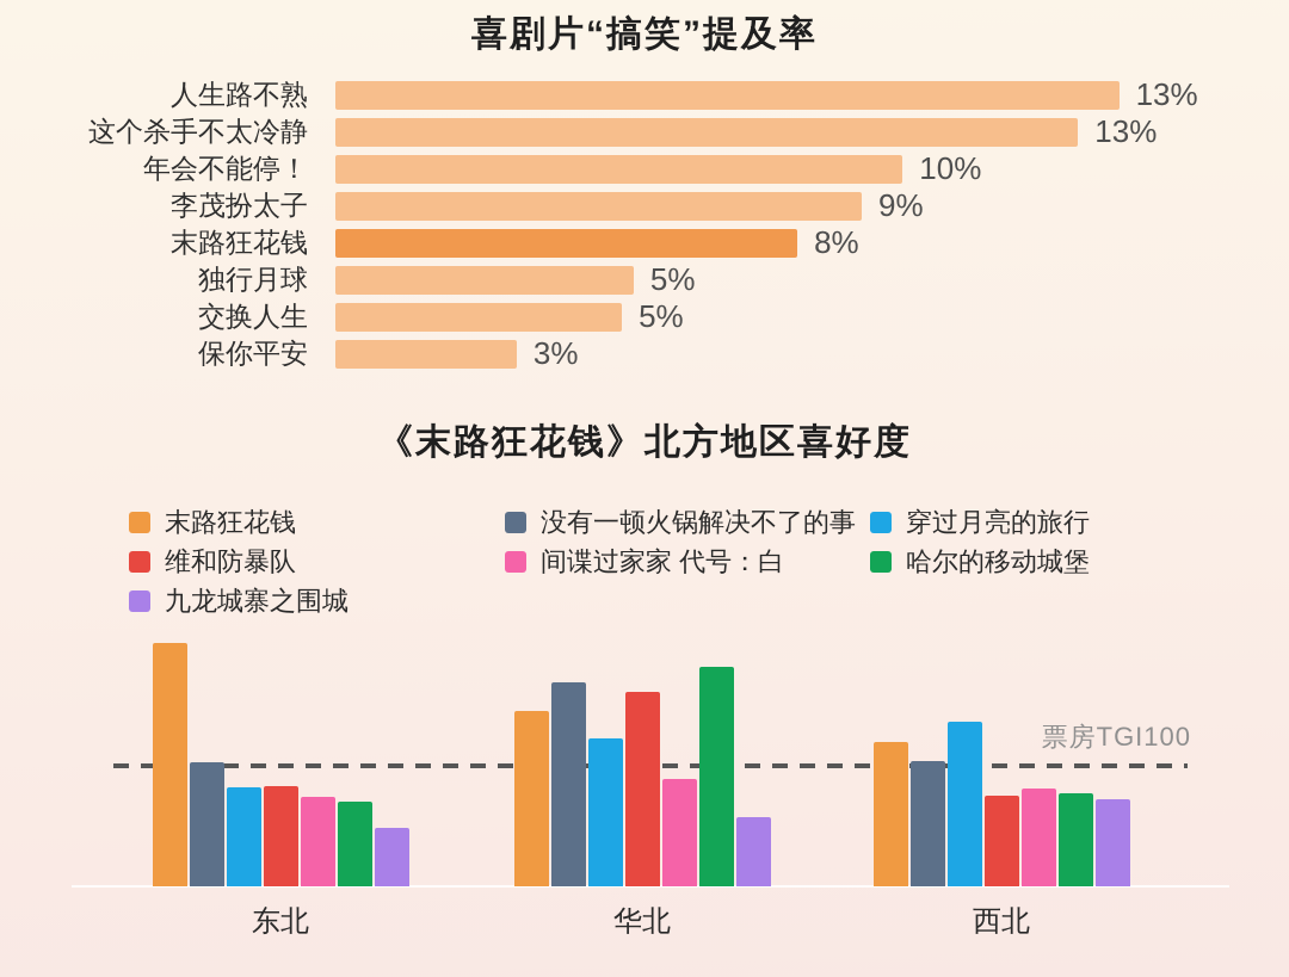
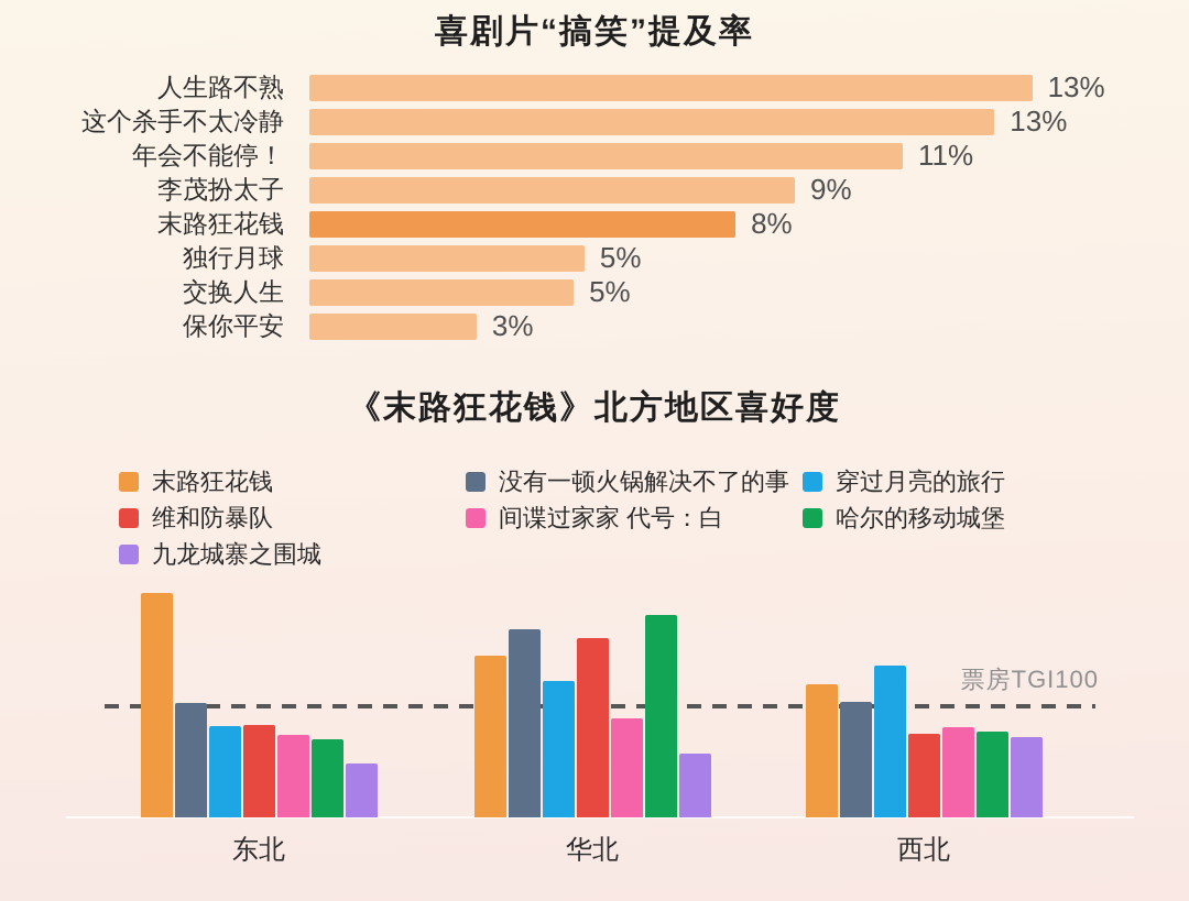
喜剧片“搞笑”提及率/年会不能停！: 10% -> 11%
